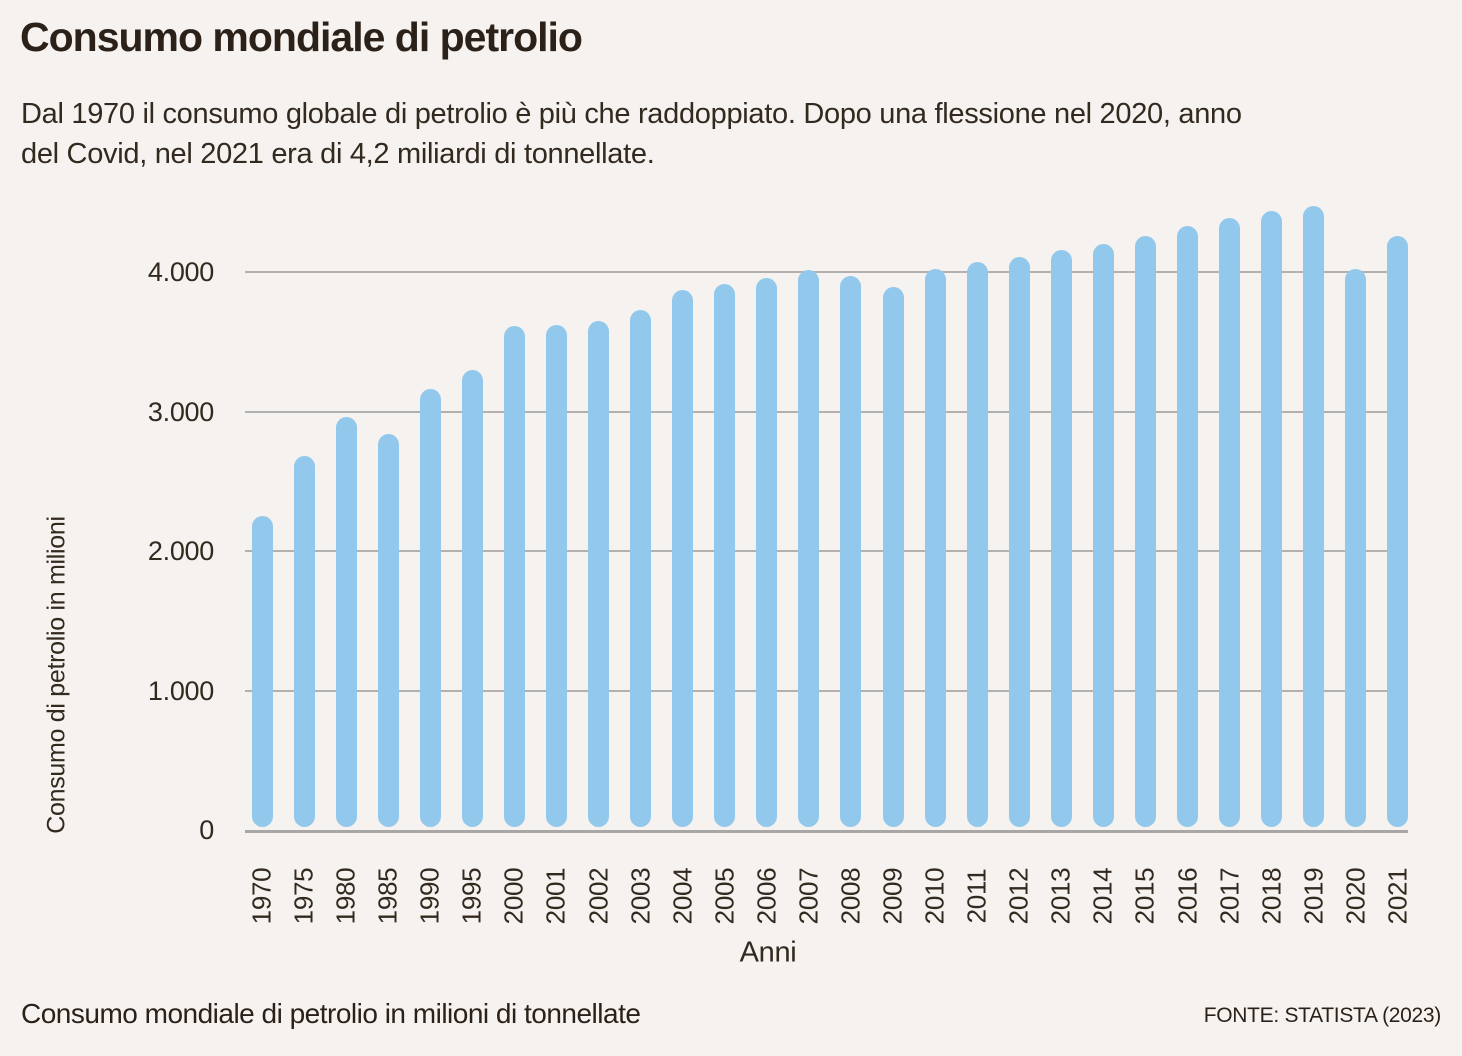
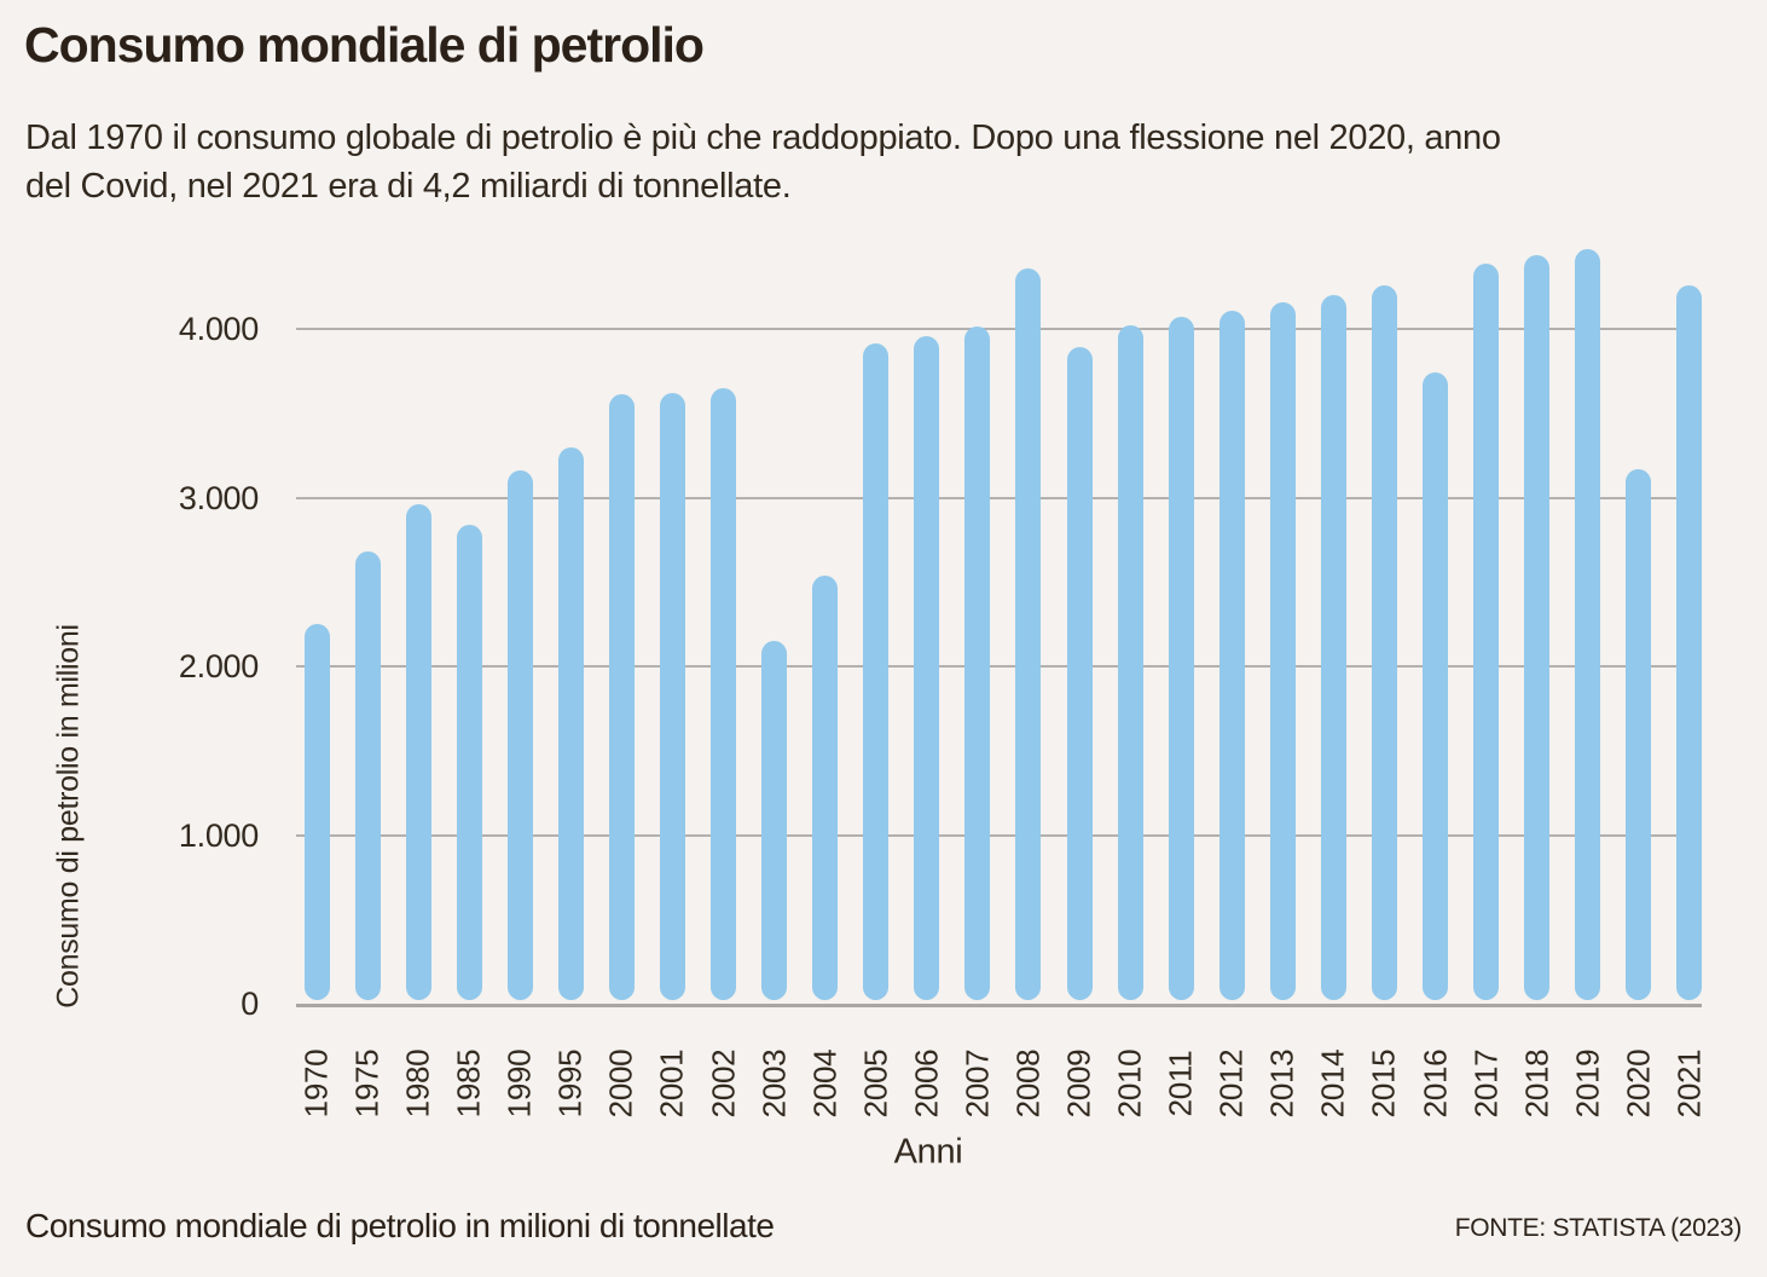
2003: 3730 -> 2150
2004: 3870 -> 2540
2008: 3970 -> 4360
2016: 4330 -> 3740
2020: 4020 -> 3170
